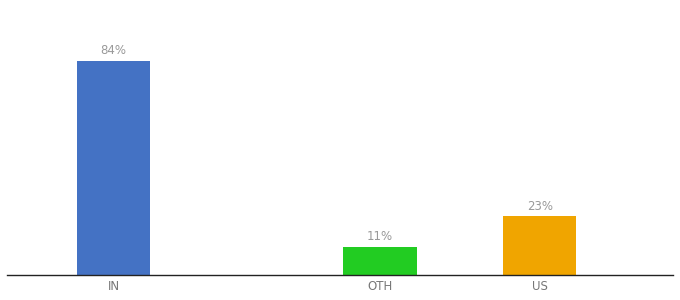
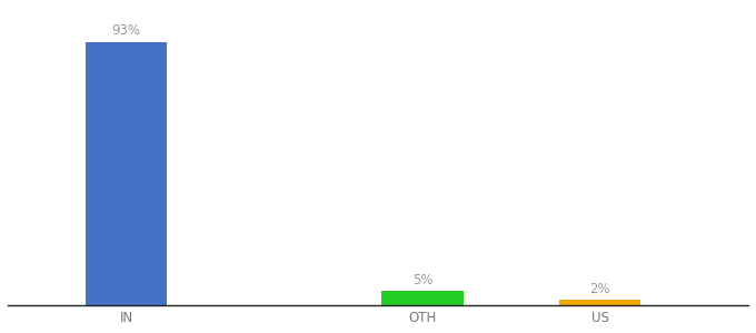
IN: 84% -> 93%
OTH: 11% -> 5%
US: 23% -> 2%
